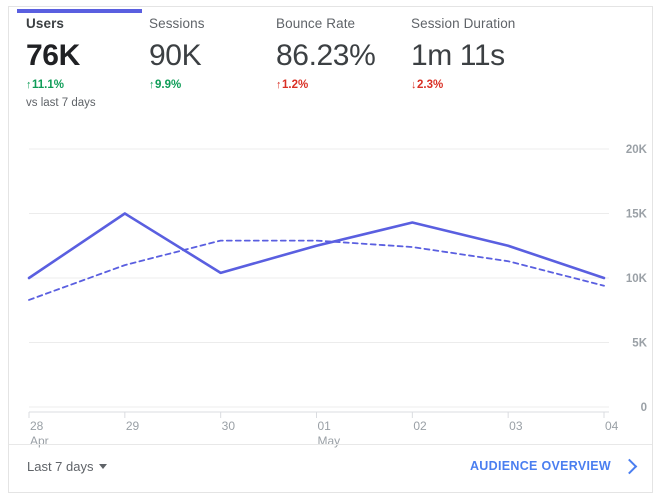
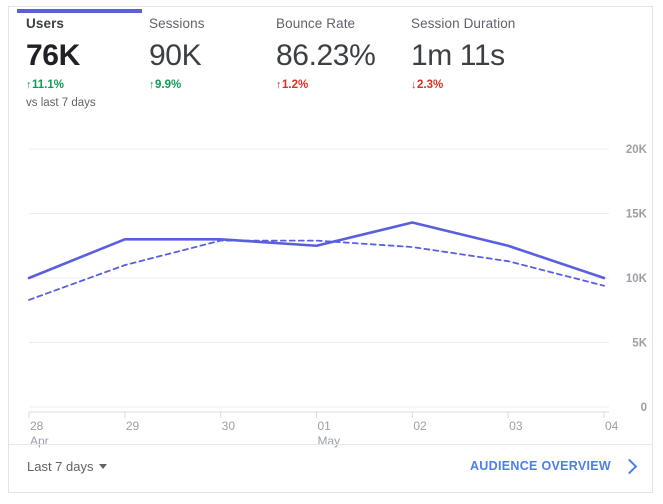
Users/29: 15.0K -> 13.0K
Users/30: 10.4K -> 13.0K
